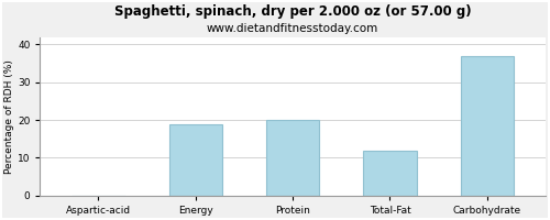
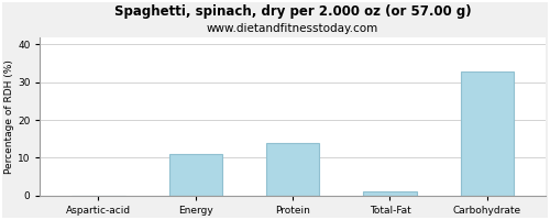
Energy: 19 -> 11
Protein: 20 -> 14
Total-Fat: 12 -> 1
Carbohydrate: 37 -> 33
